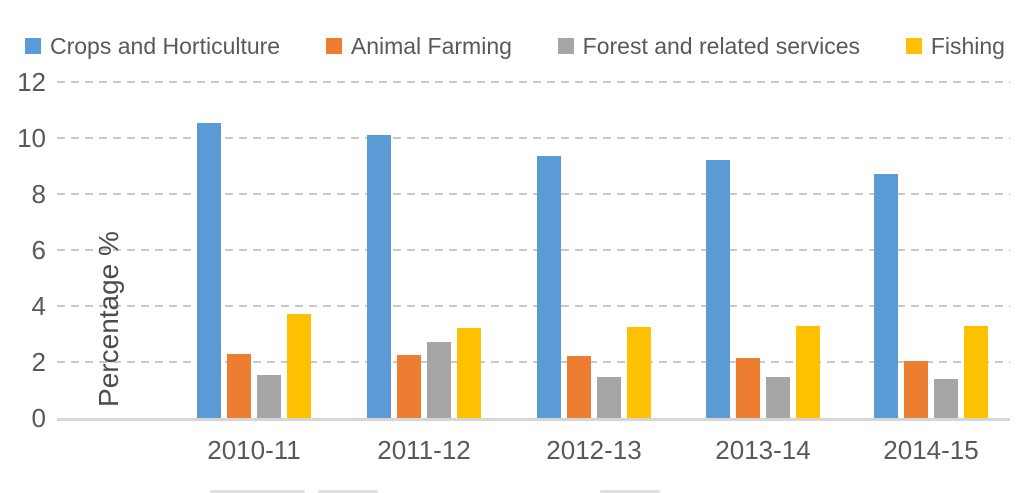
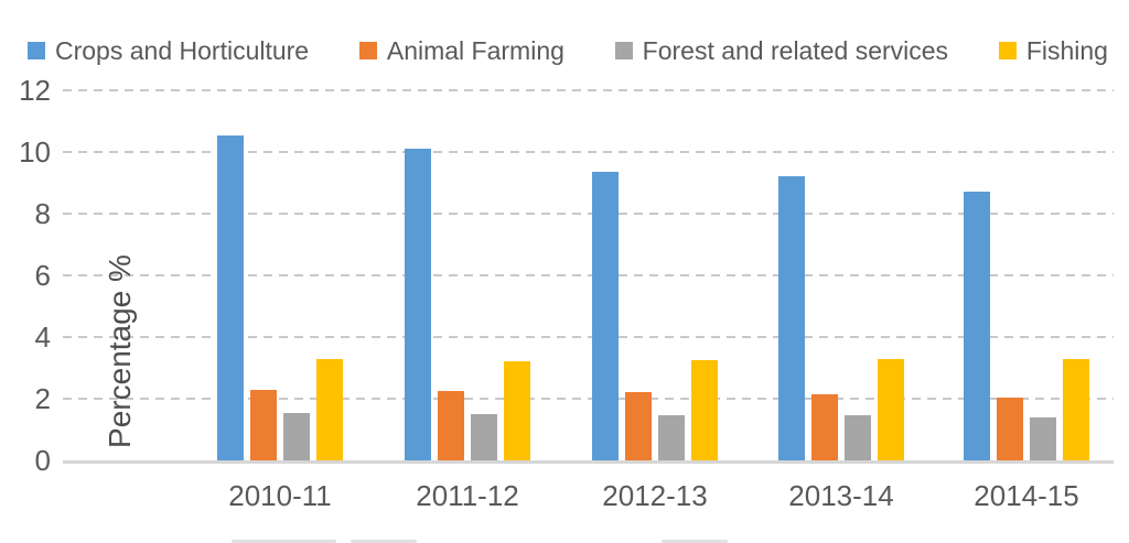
Fishing/2010-11: 3.7 -> 3.3
Forest and related services/2011-12: 2.7 -> 1.5
